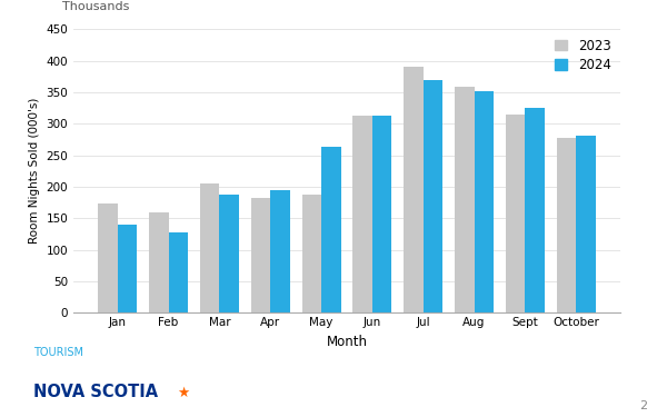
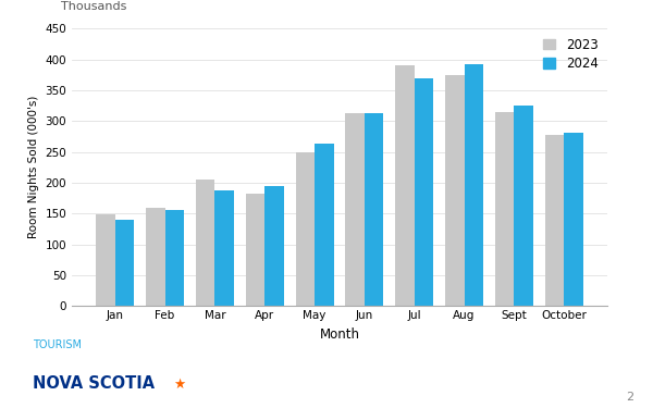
2023/Jan: 174 -> 149
2024/Feb: 128 -> 155
2023/May: 188 -> 249
2023/Aug: 358 -> 374
2024/Aug: 352 -> 392
